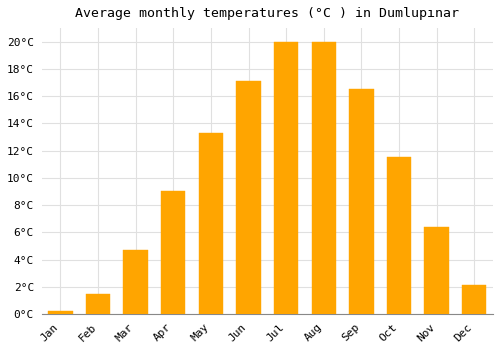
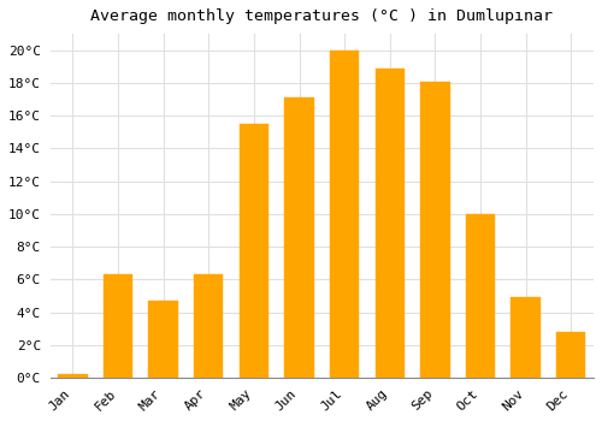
Feb: 1.5°C -> 6.3°C
Apr: 9.0°C -> 6.3°C
May: 13.3°C -> 15.5°C
Aug: 20.0°C -> 18.9°C
Sep: 16.5°C -> 18.1°C
Oct: 11.5°C -> 10.0°C
Nov: 6.4°C -> 4.9°C
Dec: 2.1°C -> 2.8°C
